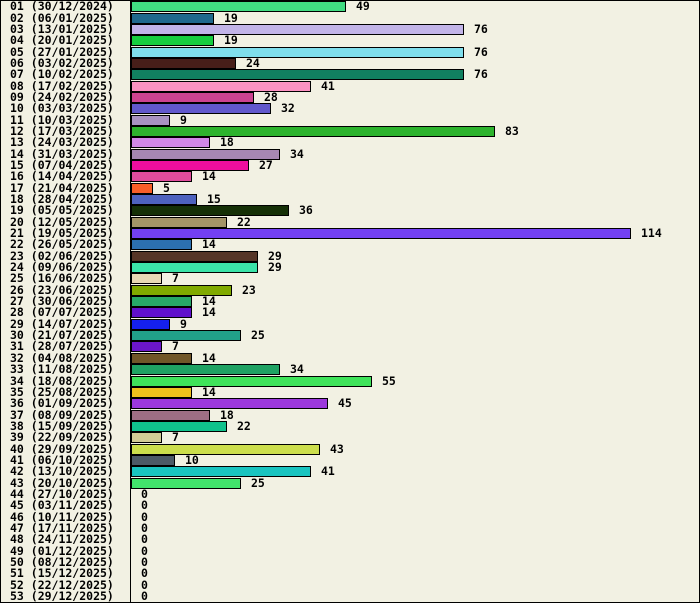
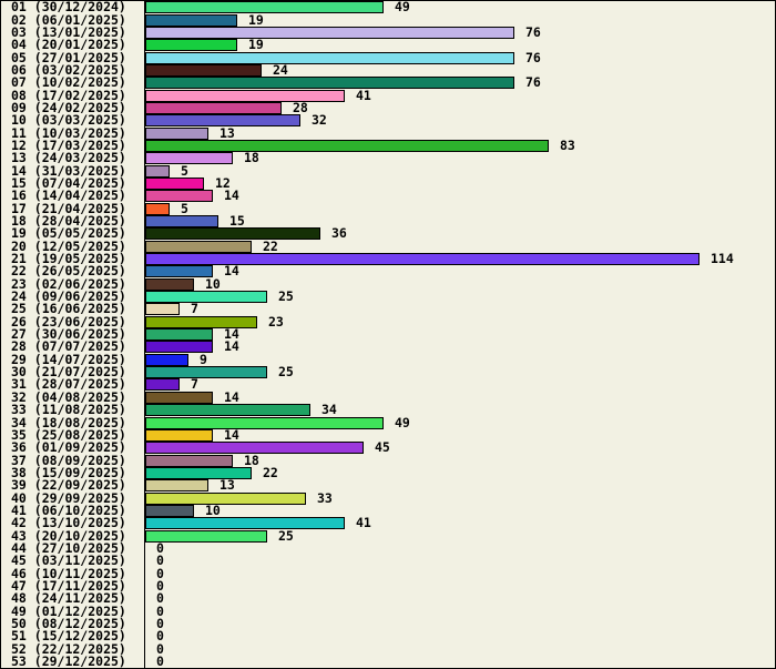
11 (10/03/2025): 9 -> 13
14 (31/03/2025): 34 -> 5
15 (07/04/2025): 27 -> 12
23 (02/06/2025): 29 -> 10
24 (09/06/2025): 29 -> 25
34 (18/08/2025): 55 -> 49
39 (22/09/2025): 7 -> 13
40 (29/09/2025): 43 -> 33
